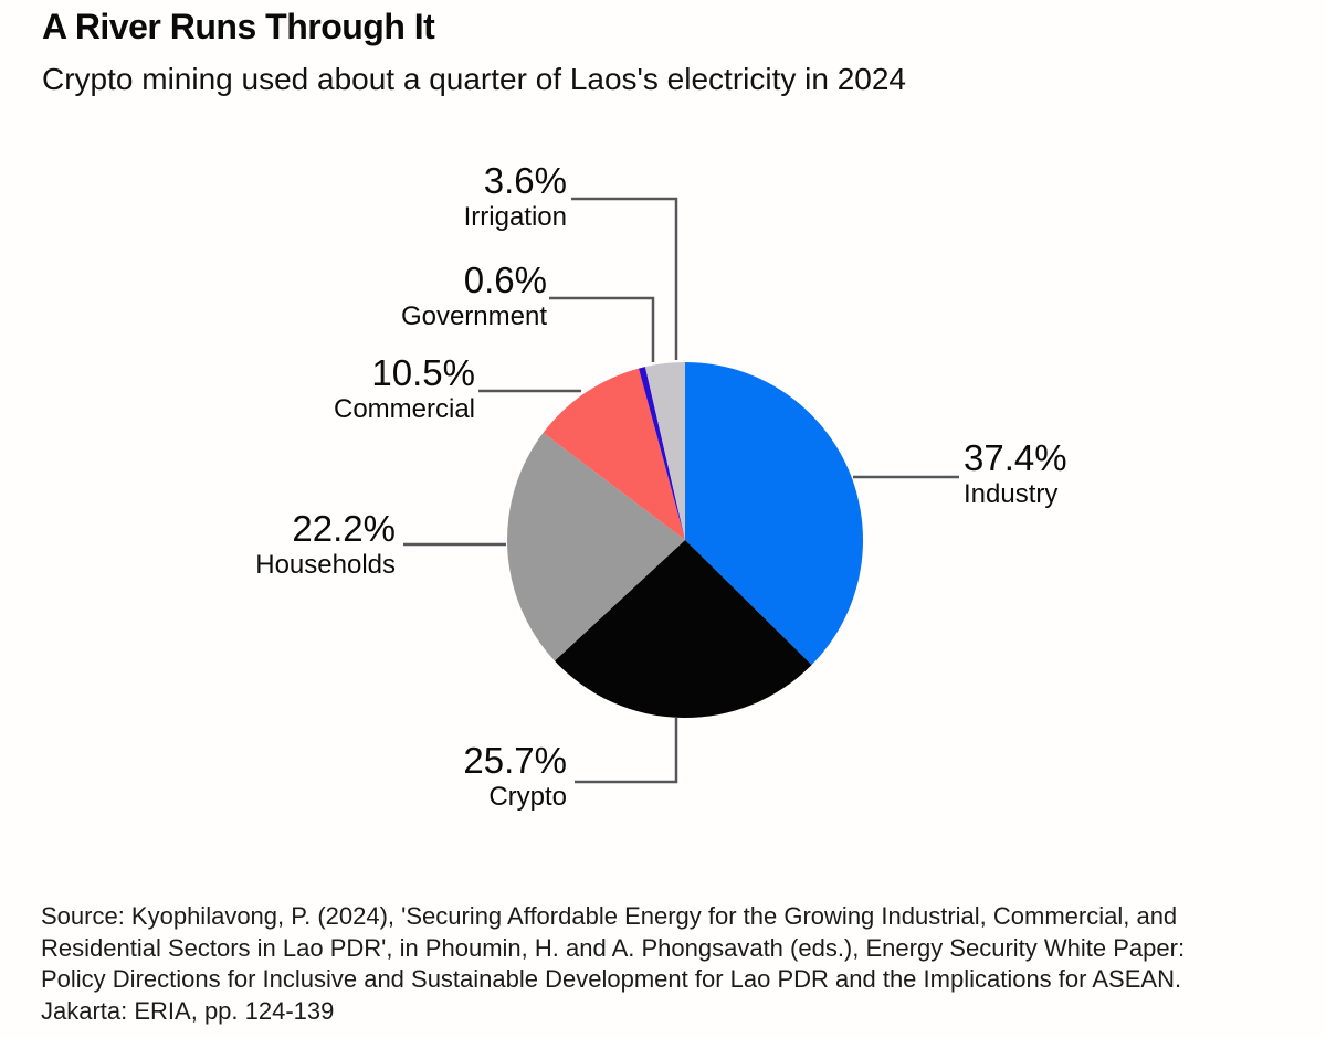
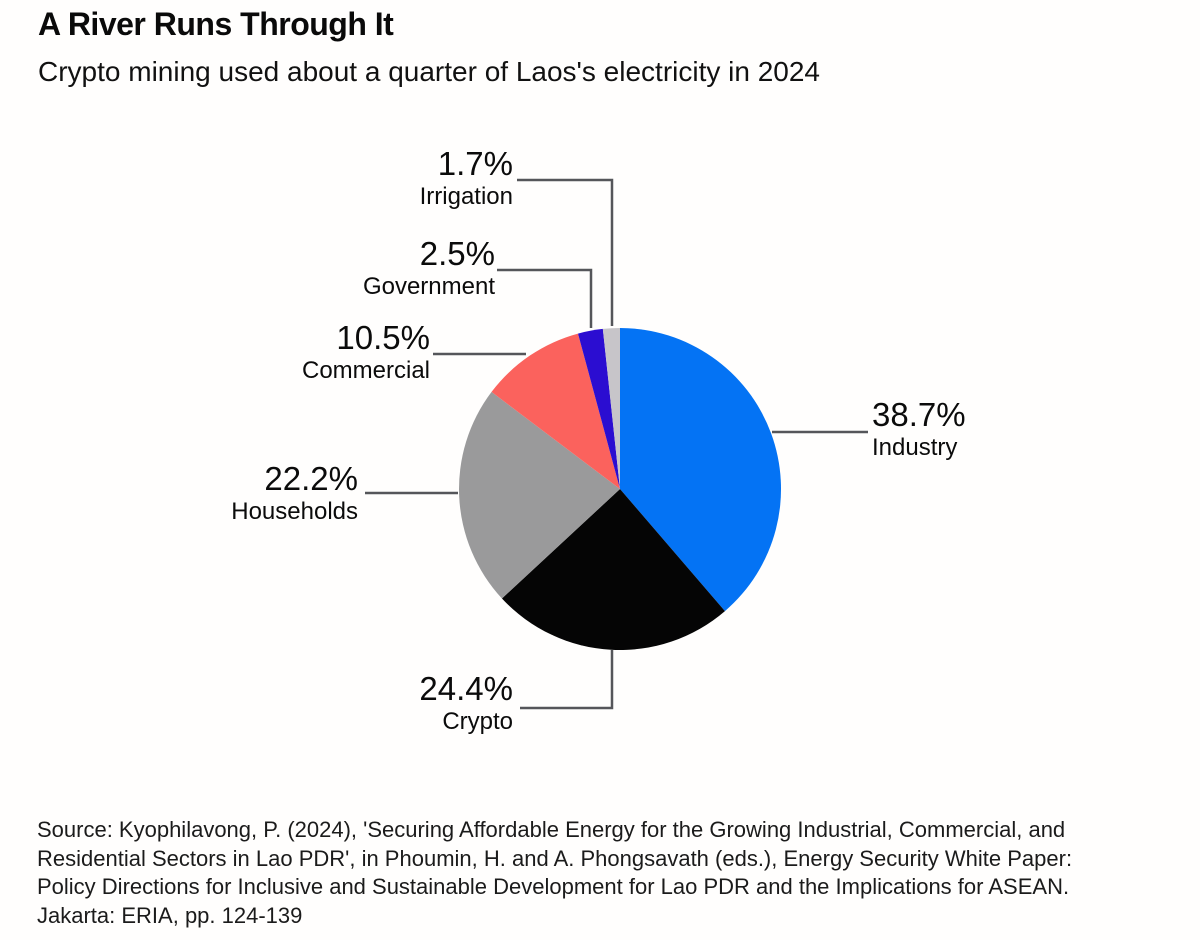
Industry: 37.4% -> 38.7%
Crypto: 25.7% -> 24.4%
Government: 0.6% -> 2.5%
Irrigation: 3.6% -> 1.7%
